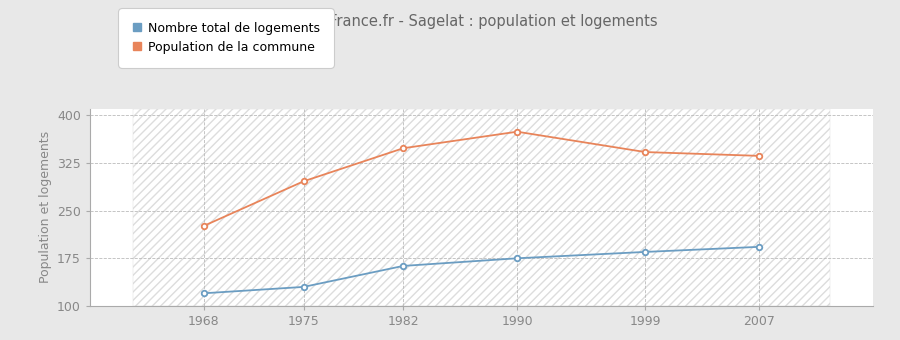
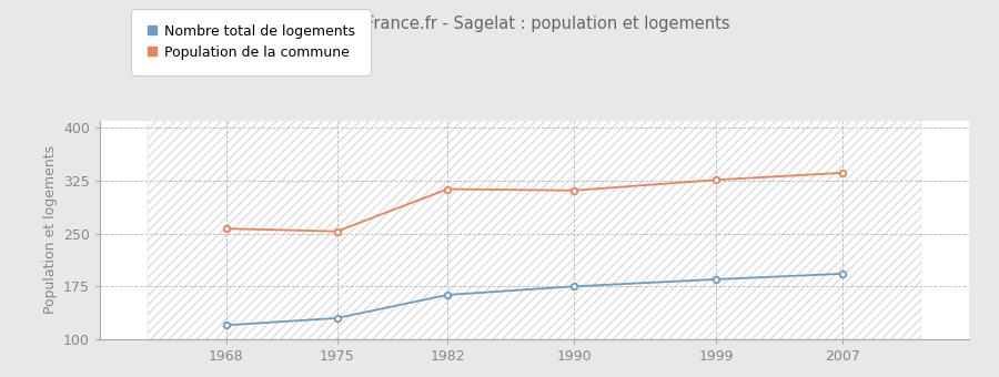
Population de la commune/1968: 226 -> 257
Population de la commune/1975: 296 -> 253
Population de la commune/1982: 348 -> 313
Population de la commune/1990: 374 -> 311
Population de la commune/1999: 342 -> 326
